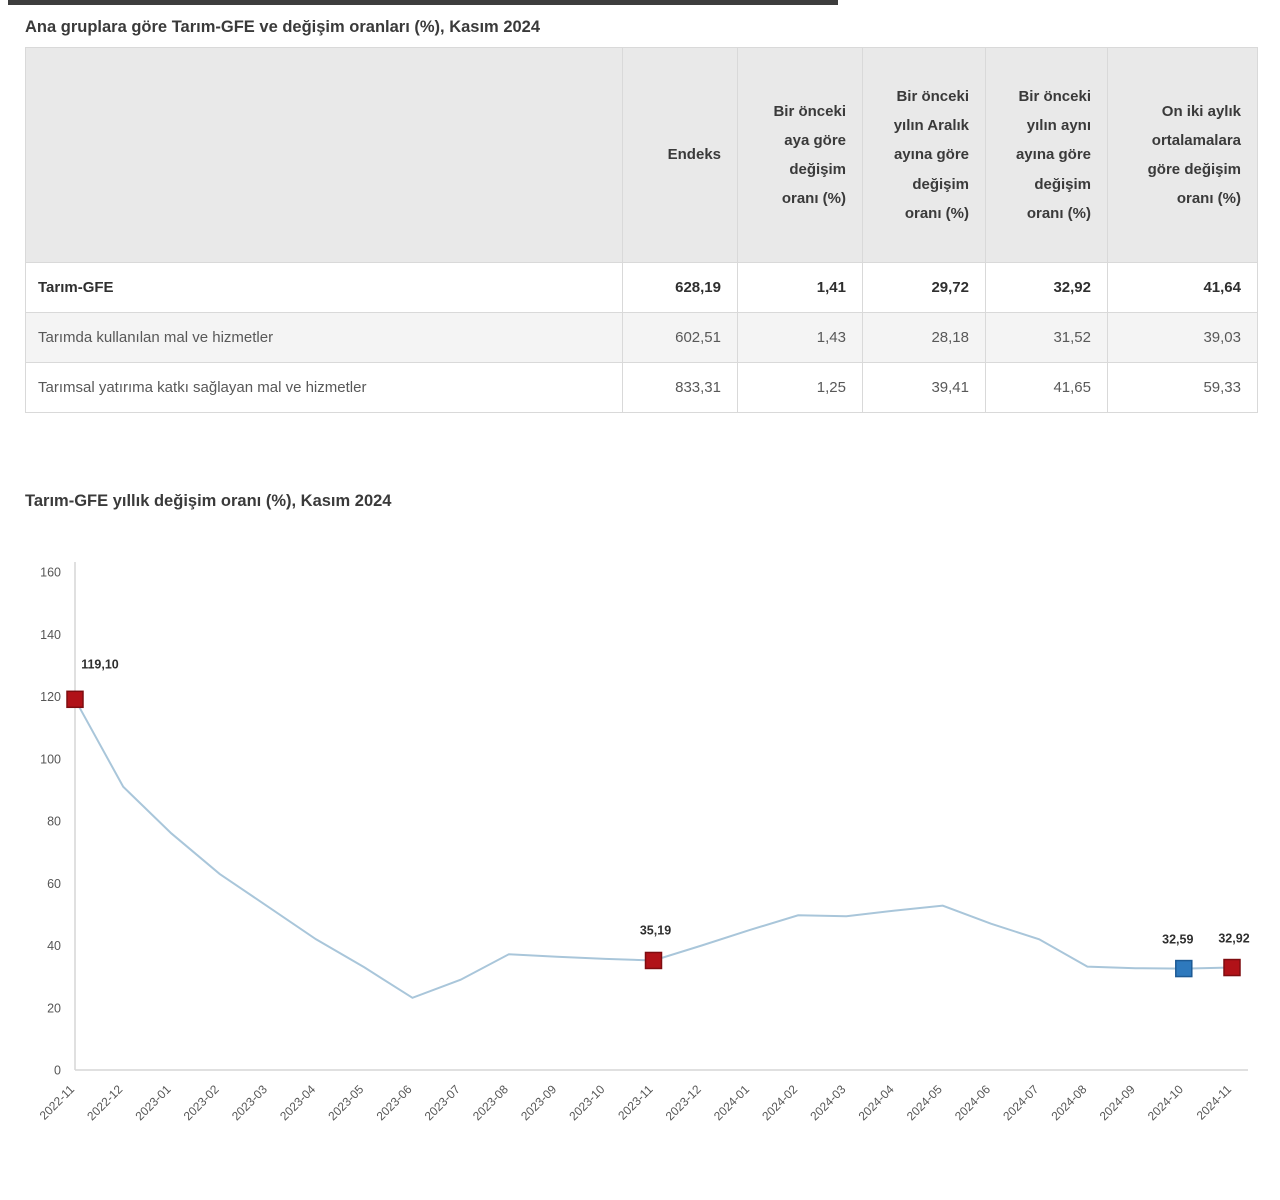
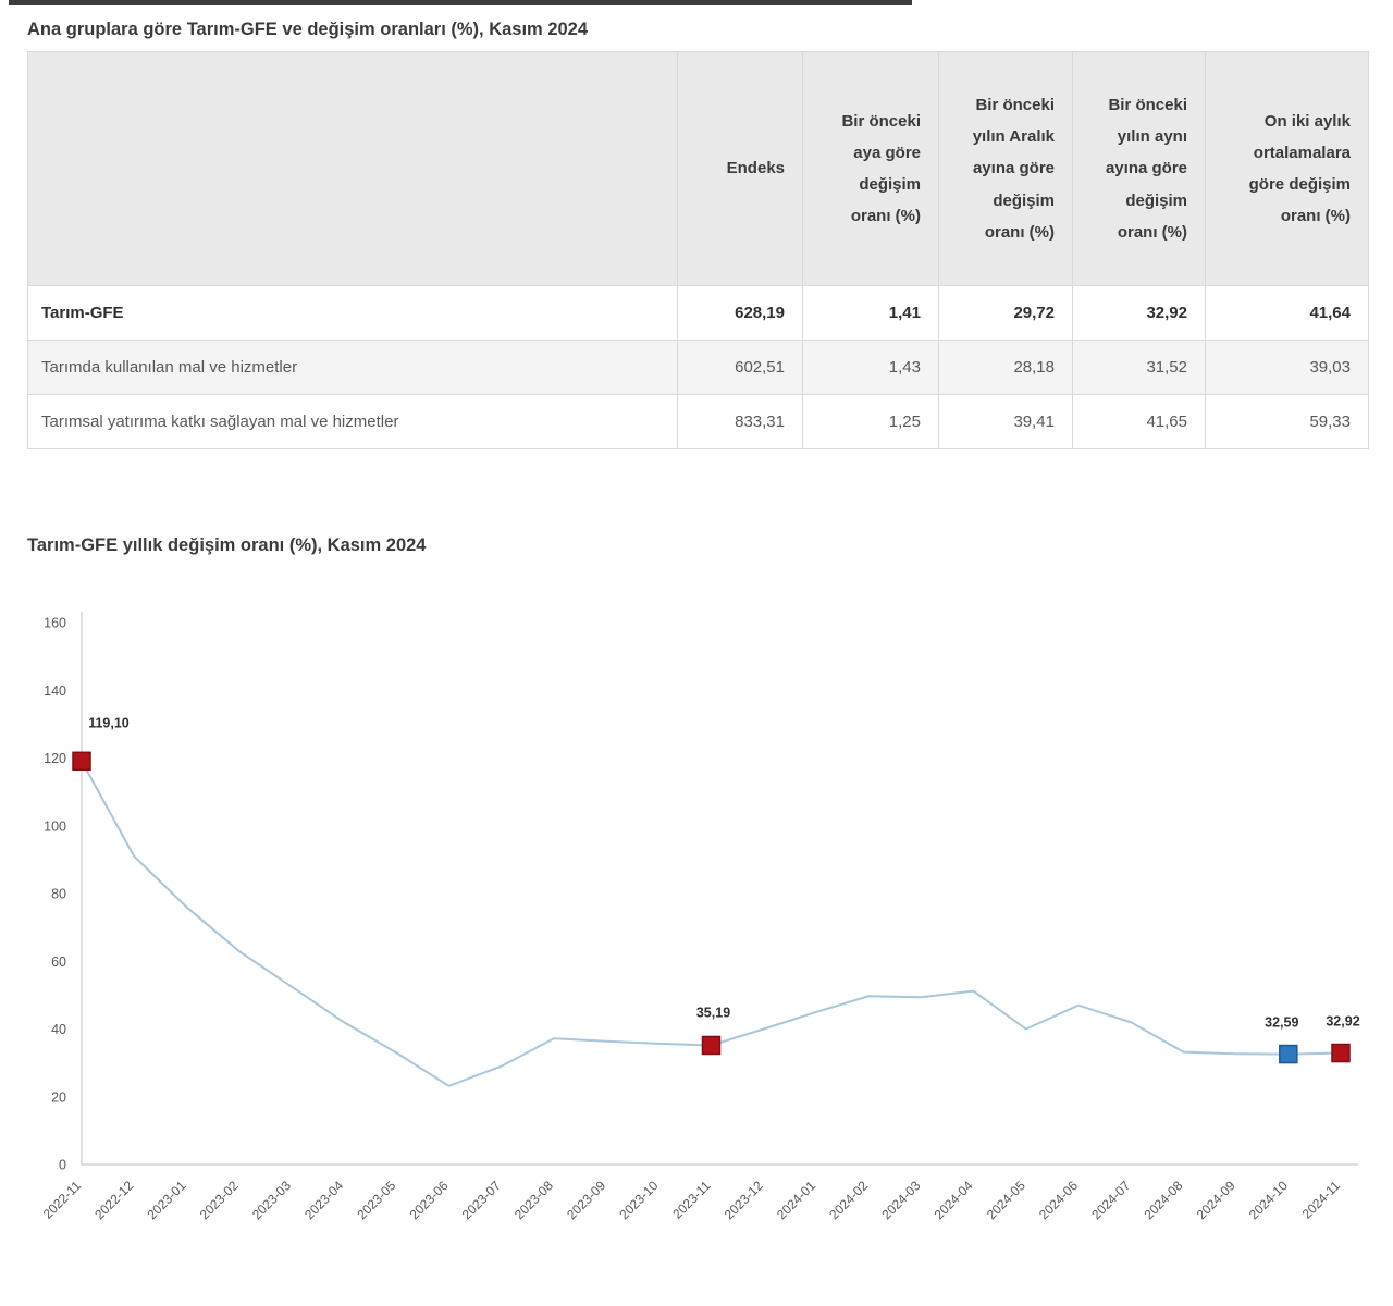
2024-05: 53 -> 40
